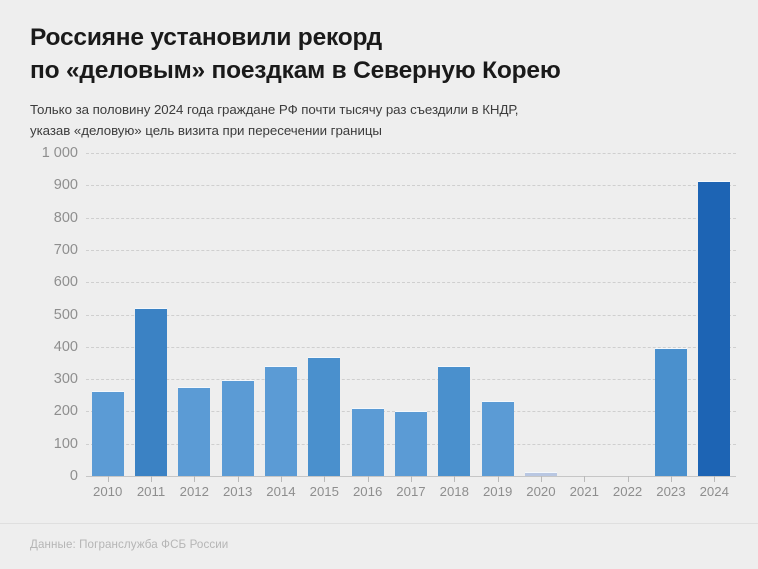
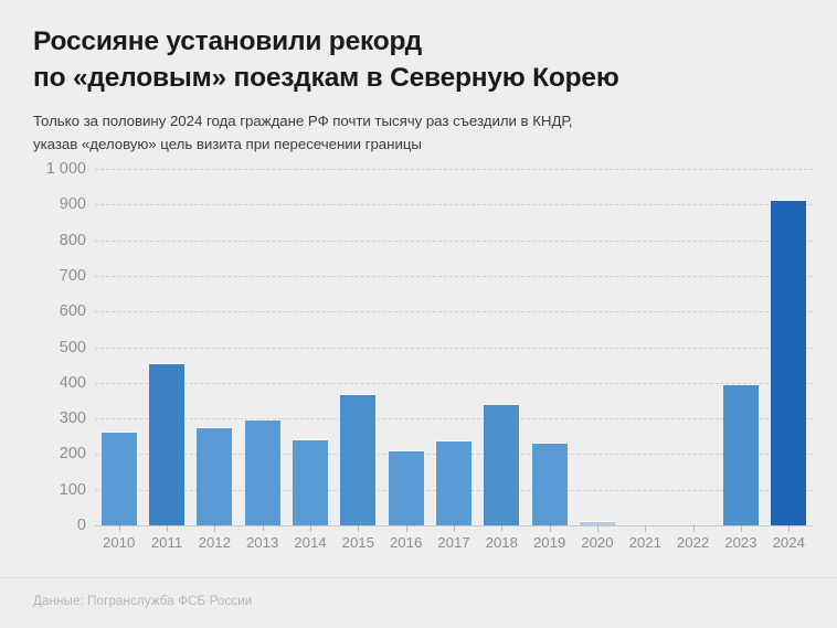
2011: 520 -> 460
2014: 340 -> 240
2017: 200 -> 240
